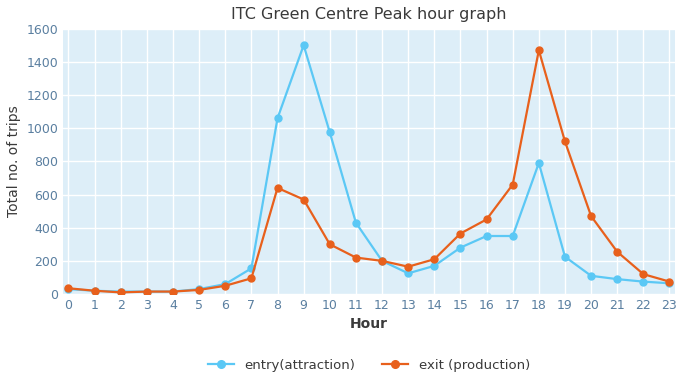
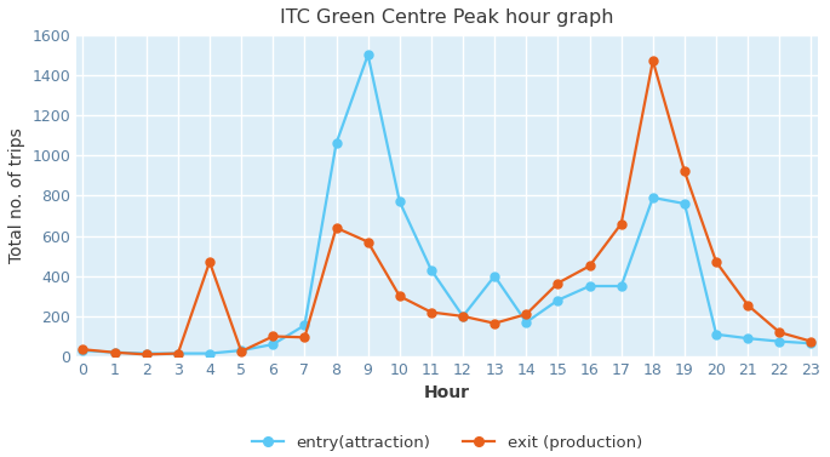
exit (production)/4: 20 -> 470
exit (production)/6: 50 -> 100
entry(attraction)/10: 980 -> 770
entry(attraction)/13: 120 -> 400
entry(attraction)/19: 220 -> 760
